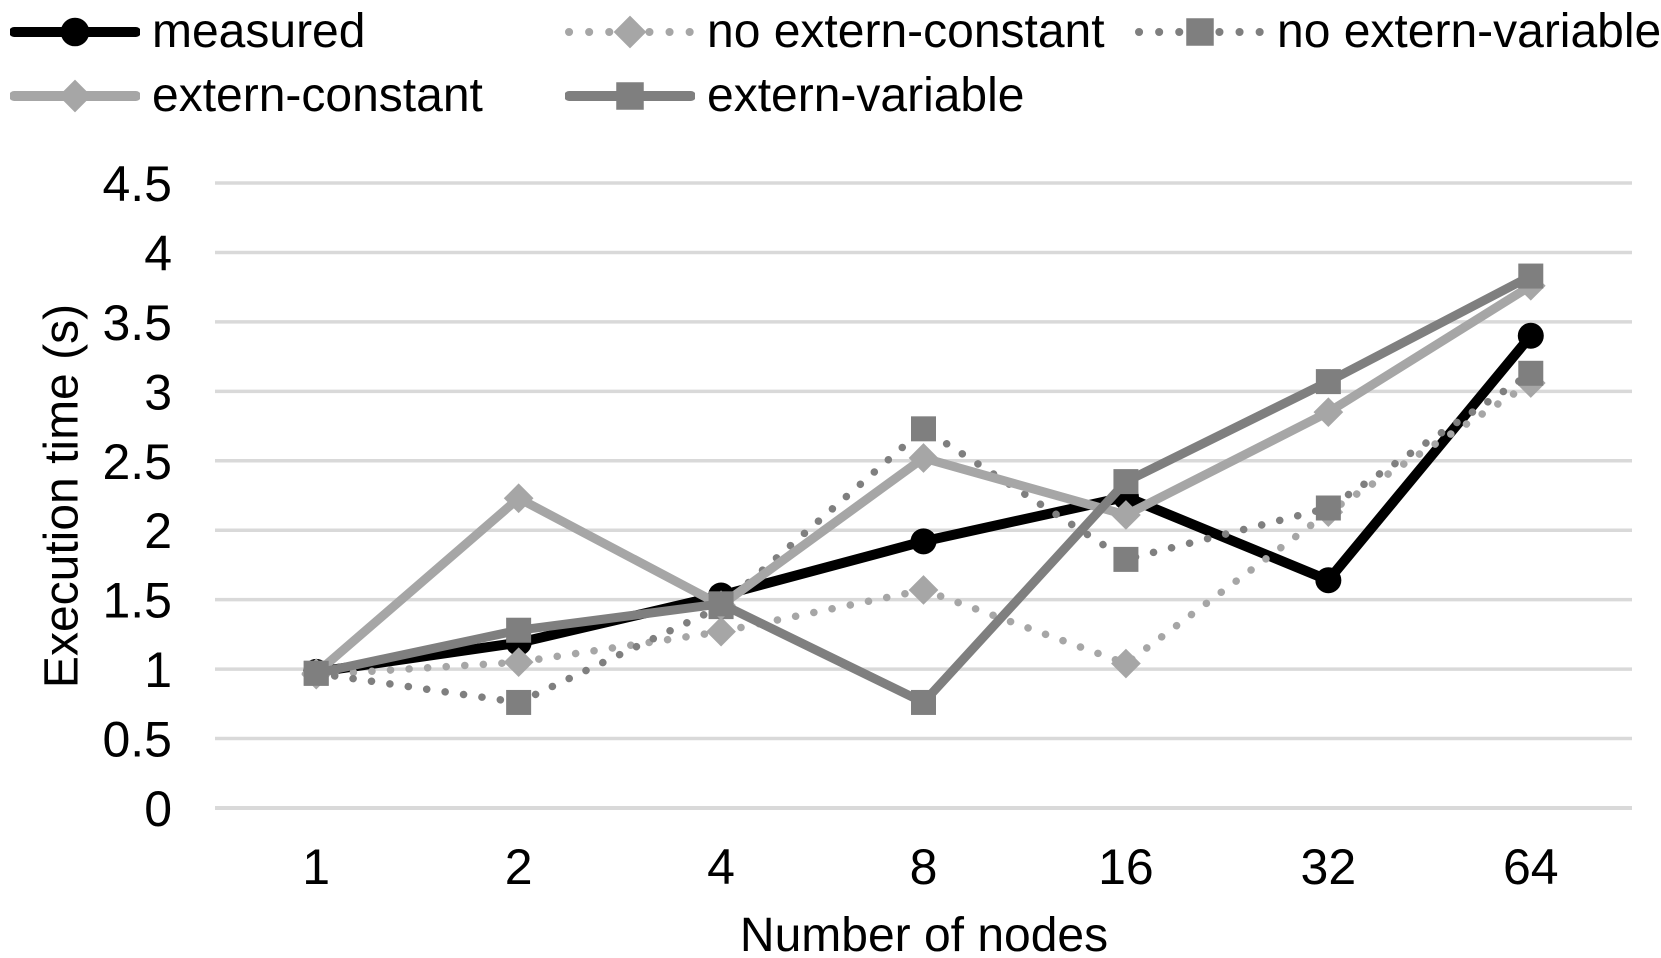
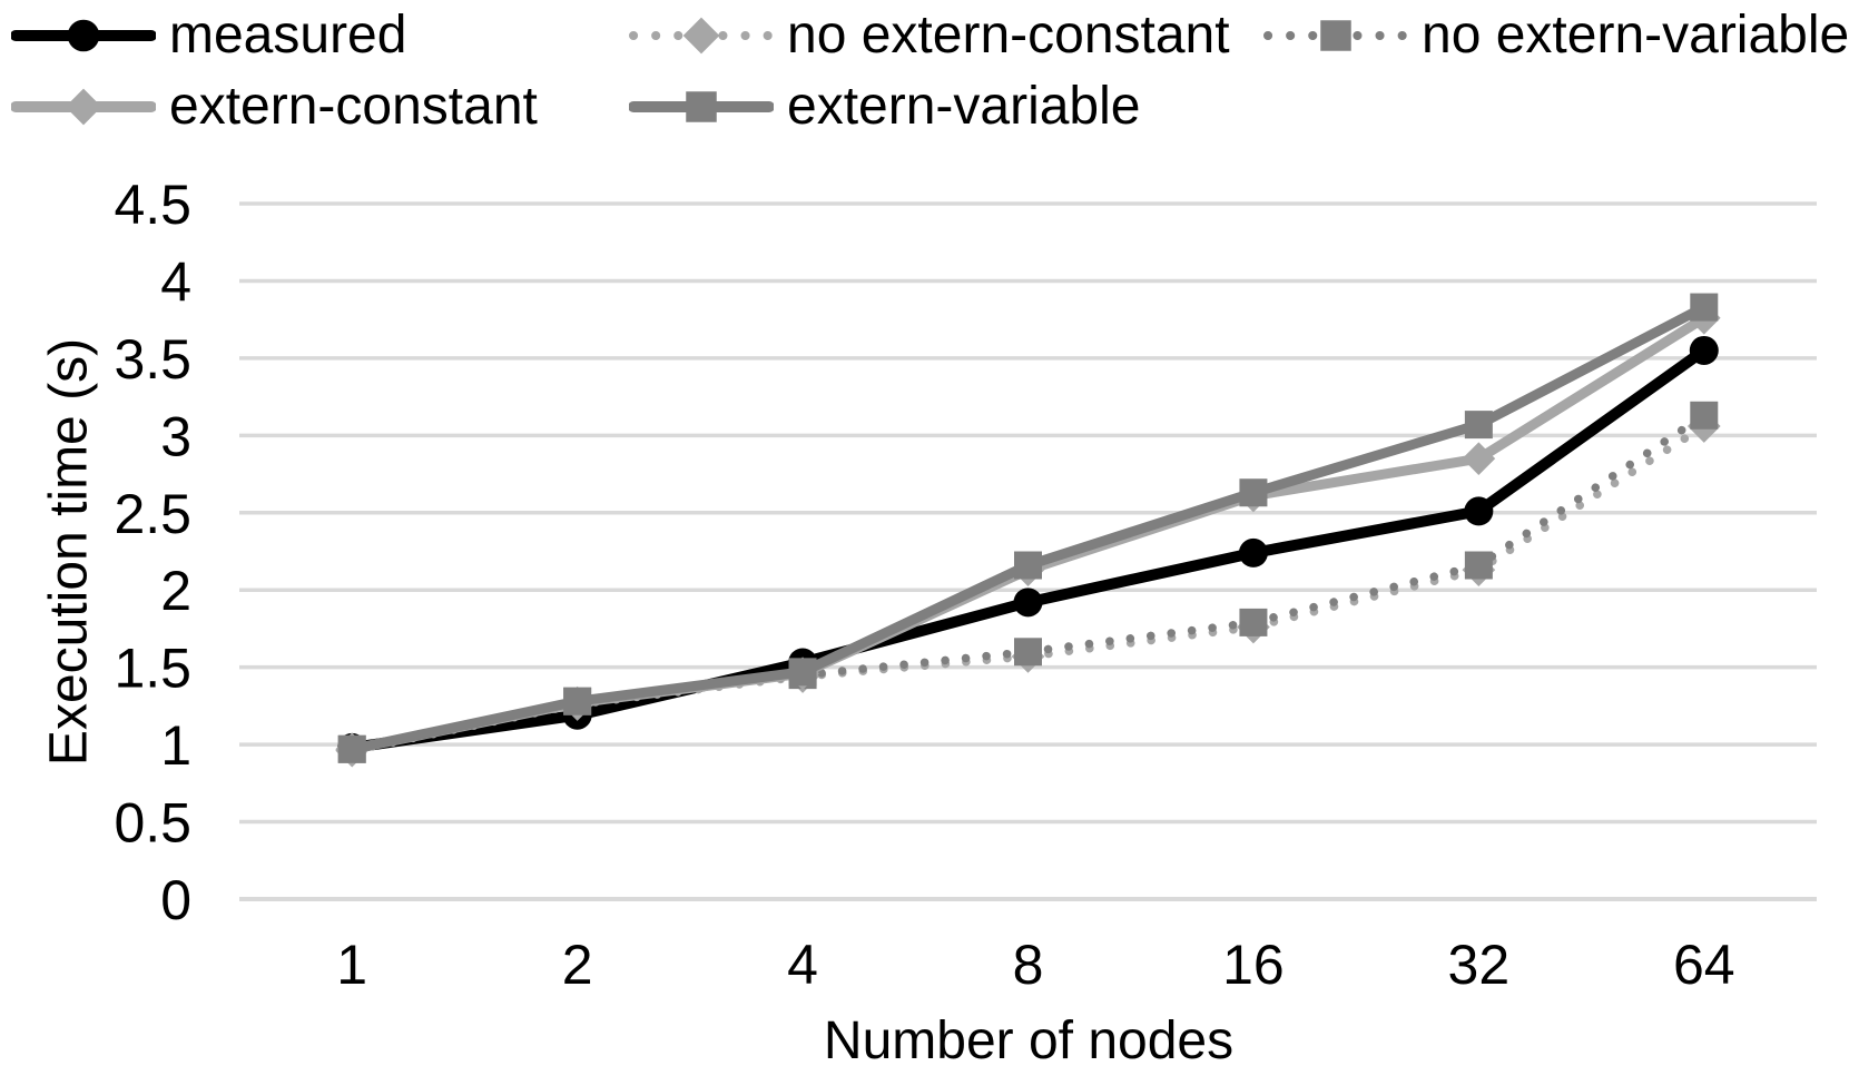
no extern-constant/2: 1.05 -> 1.26
no extern-variable/2: 0.76 -> 1.28
extern-constant/2: 2.23 -> 1.27
no extern-constant/4: 1.27 -> 1.44
no extern-variable/8: 2.73 -> 1.60
extern-constant/8: 2.52 -> 2.13
extern-variable/8: 0.76 -> 2.16
no extern-constant/16: 1.04 -> 1.76
extern-constant/16: 2.11 -> 2.61
extern-variable/16: 2.35 -> 2.63
measured/32: 1.64 -> 2.51
measured/64: 3.40 -> 3.55
